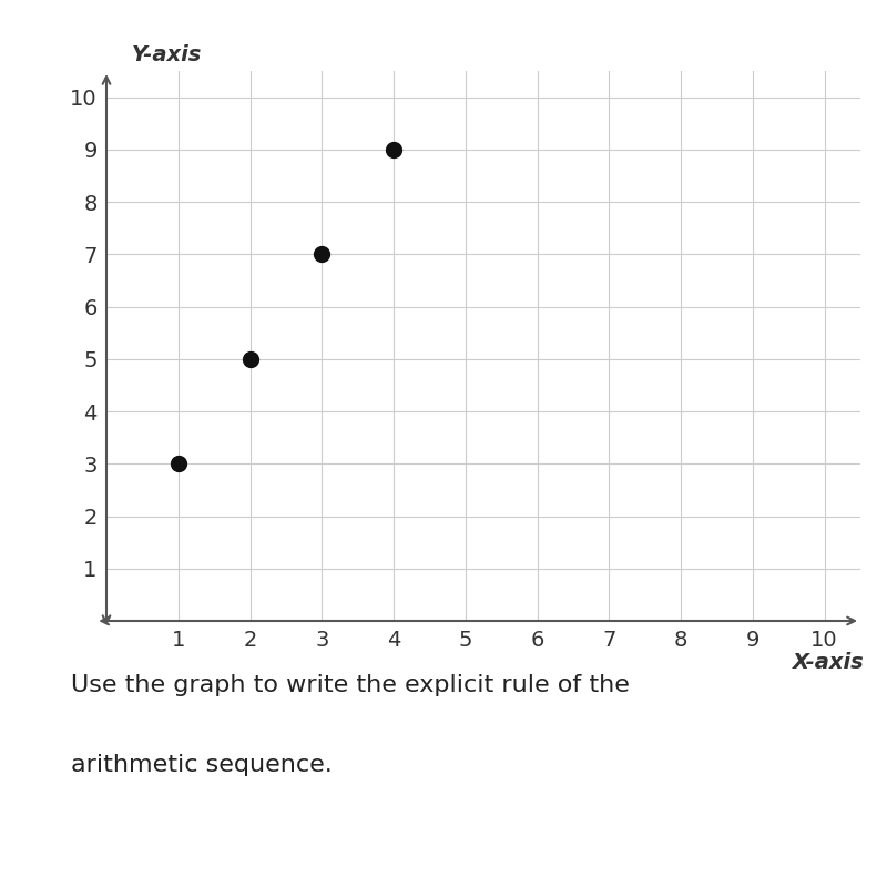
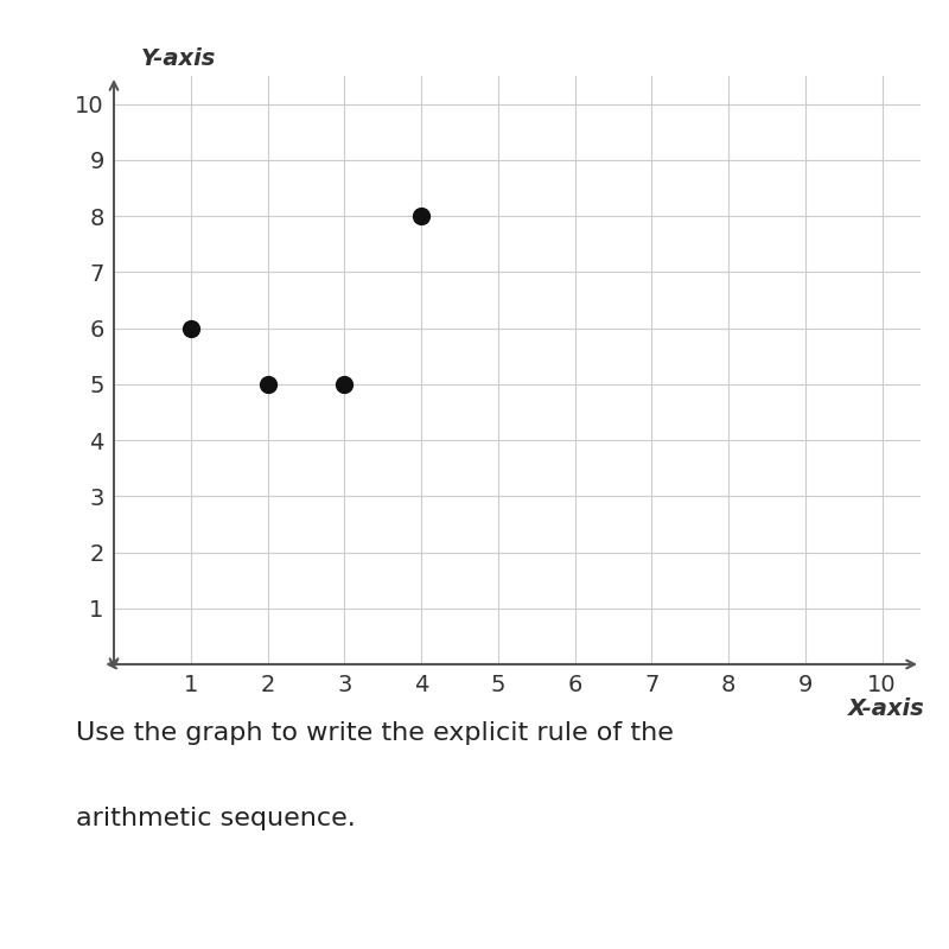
1: 3 -> 6
3: 7 -> 5
4: 9 -> 8
